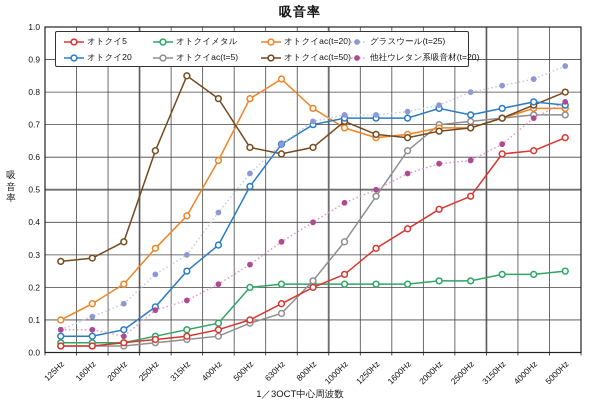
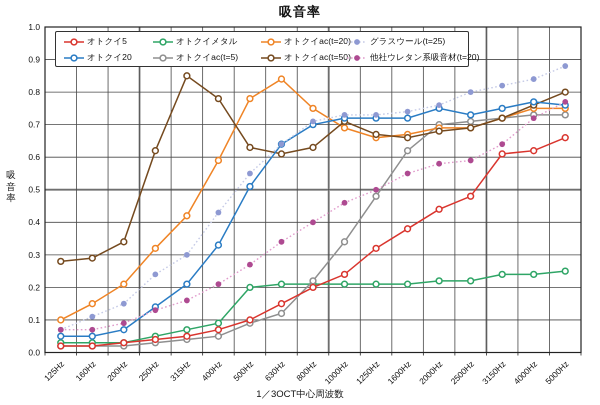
他社ウレタン系吸音材(t=20)/200Hz: 0.05 -> 0.09
オトクイ20/315Hz: 0.25 -> 0.21
